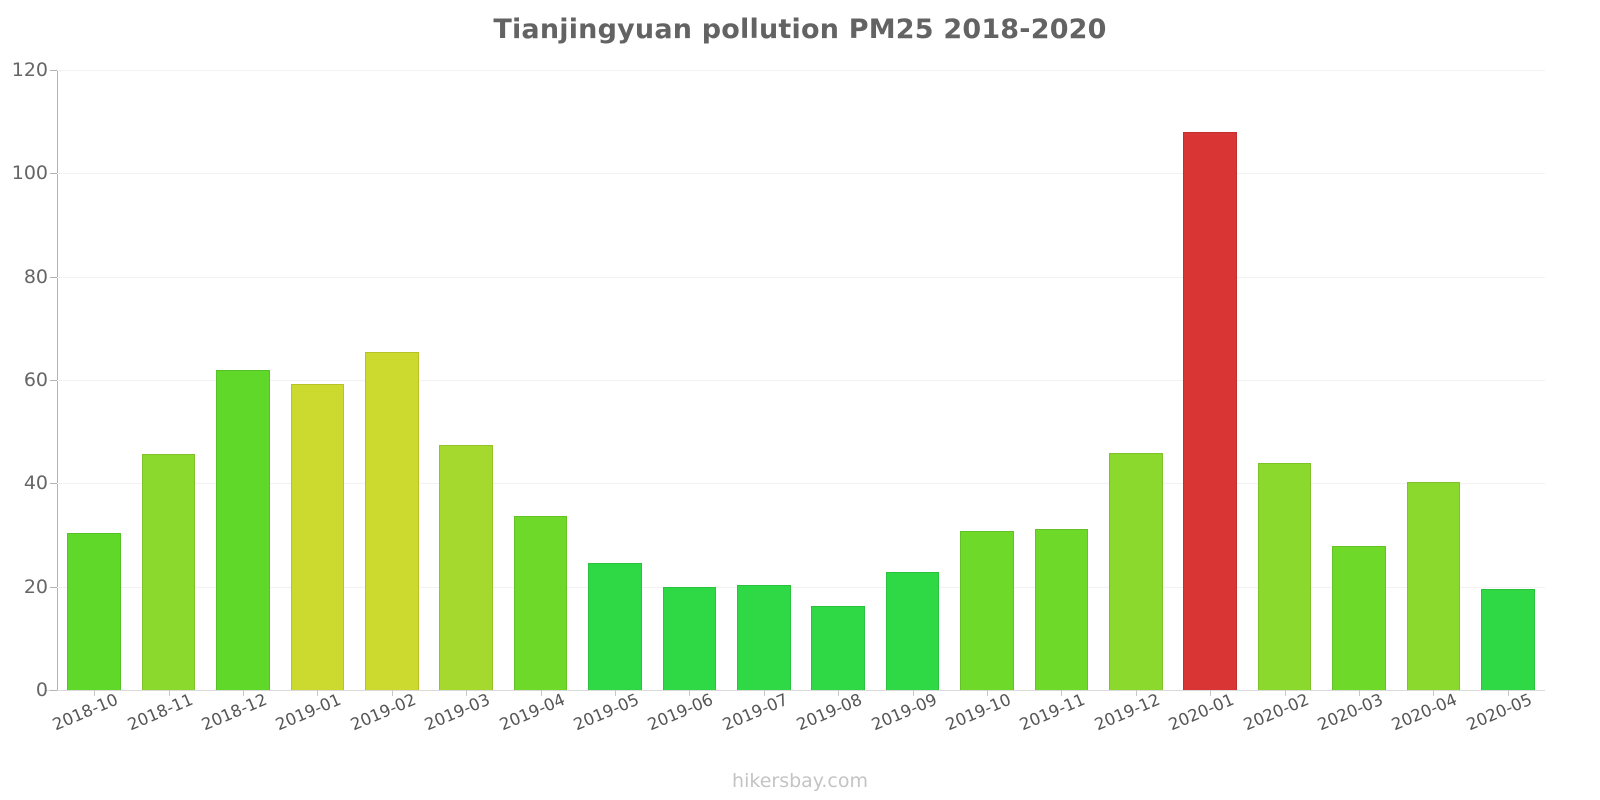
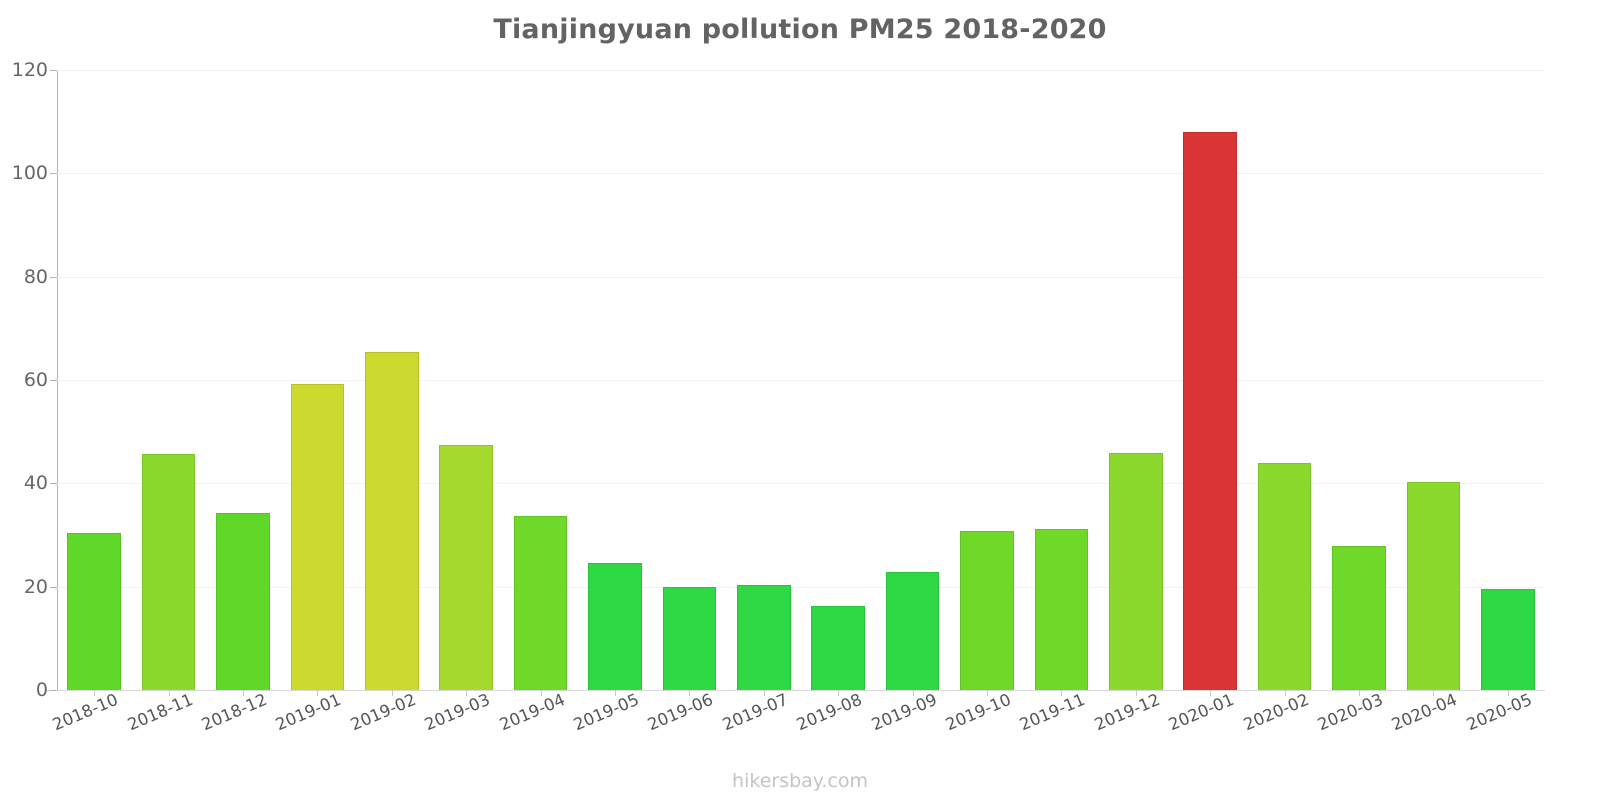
2018-12: 62 -> 34
